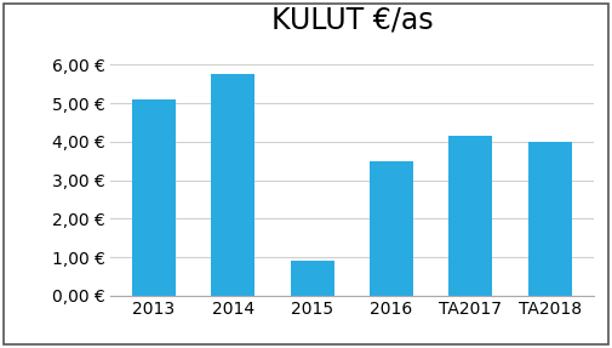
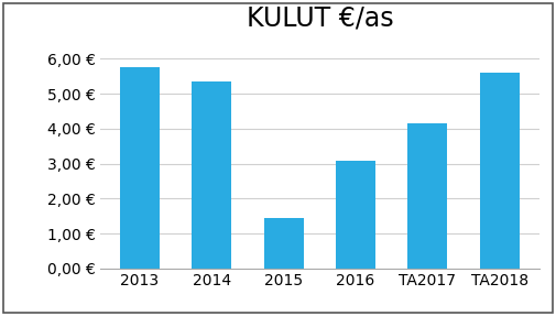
2013: 5,10 € -> 5,75 €
2014: 5,75 € -> 5,35 €
2015: 0,90 € -> 1,45 €
2016: 3,50 € -> 3,10 €
TA2018: 4,00 € -> 5,60 €
